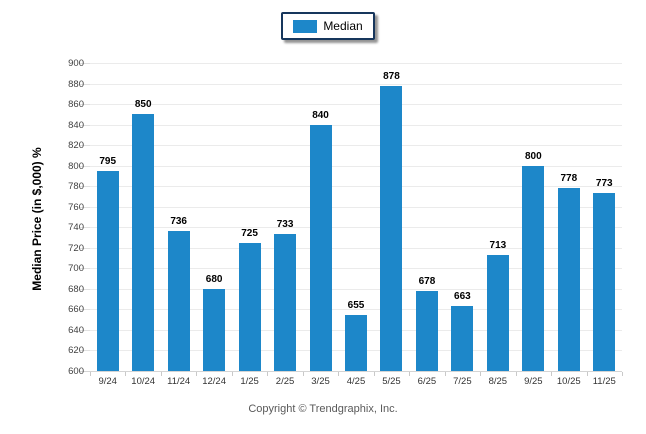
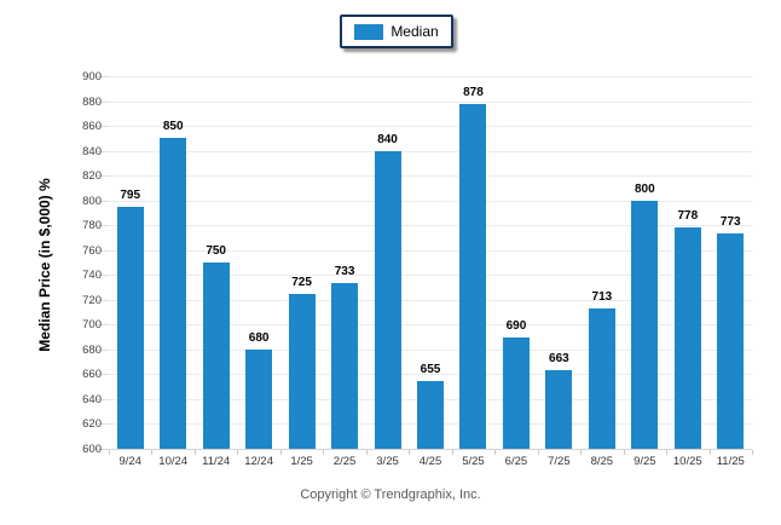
11/24: 736 -> 750
6/25: 678 -> 690
